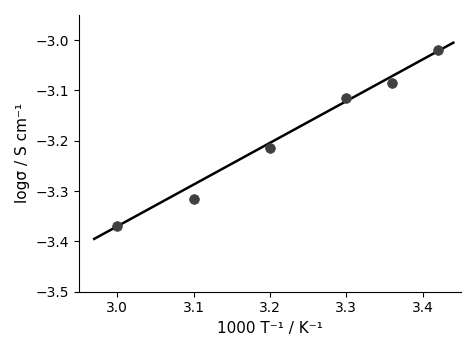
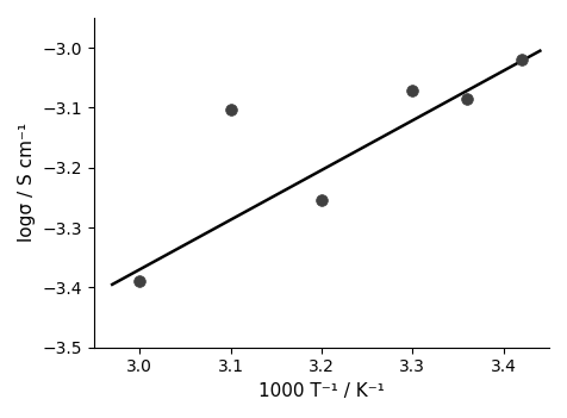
3.0: -3.370 -> -3.390
3.1: -3.315 -> -3.104
3.2: -3.215 -> -3.254
3.3: -3.115 -> -3.072
